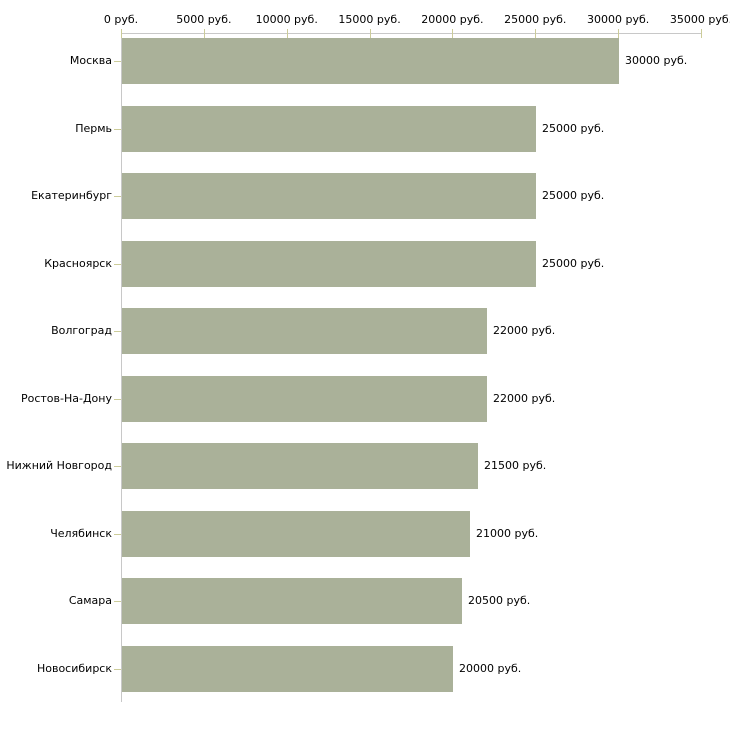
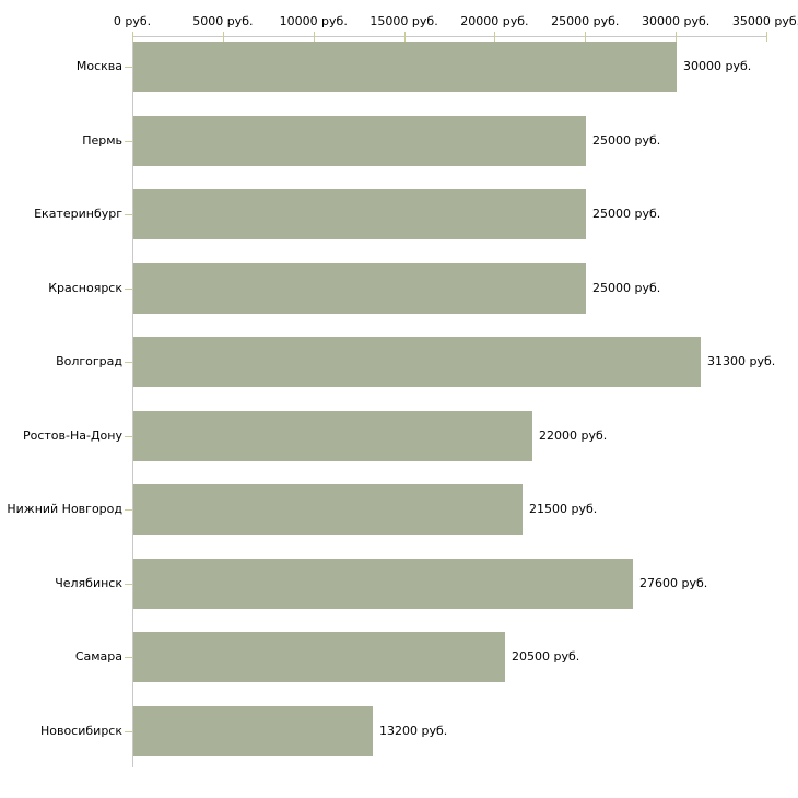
Волгоград: 22000 -> 31300
Челябинск: 21000 -> 27600
Новосибирск: 20000 -> 13200
